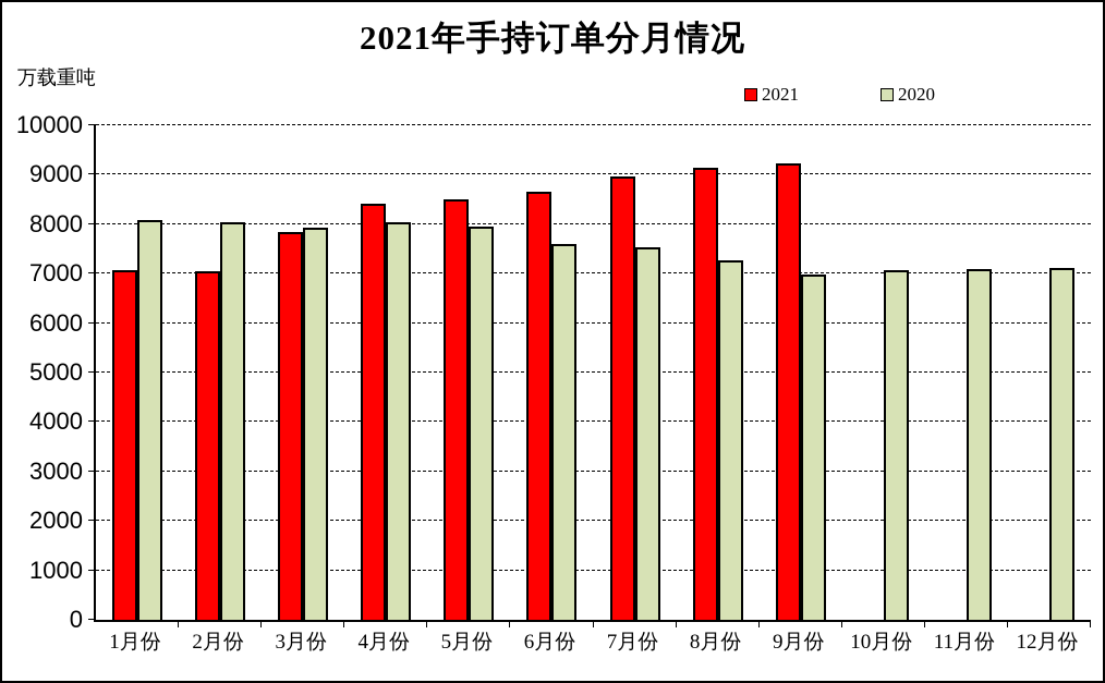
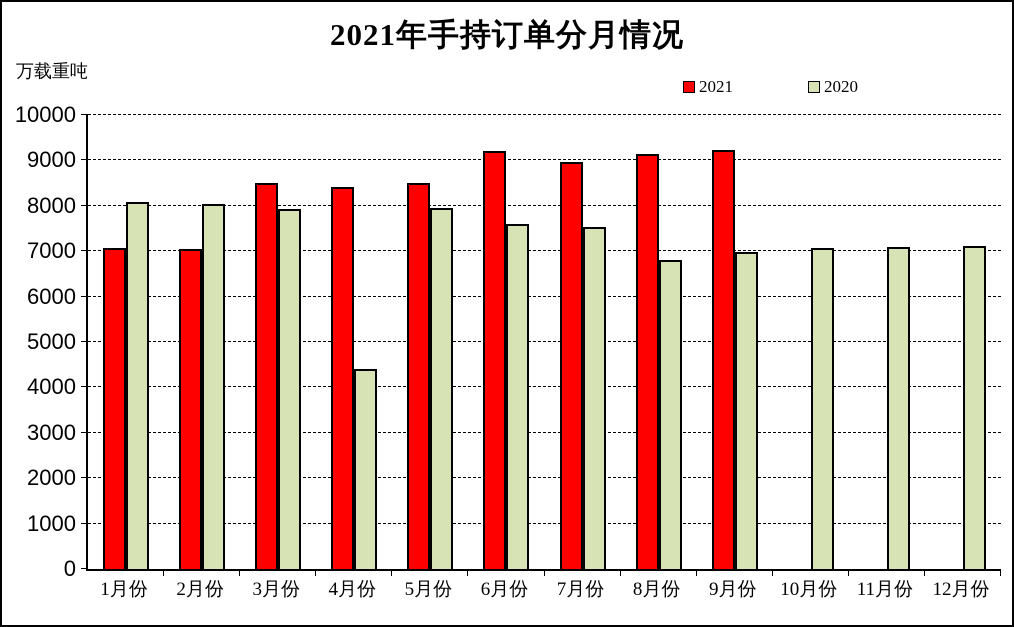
2021/3月份: 7800 -> 8500
2020/4月份: 8000 -> 4400
2021/6月份: 8600 -> 9200
2020/8月份: 7300 -> 6800
